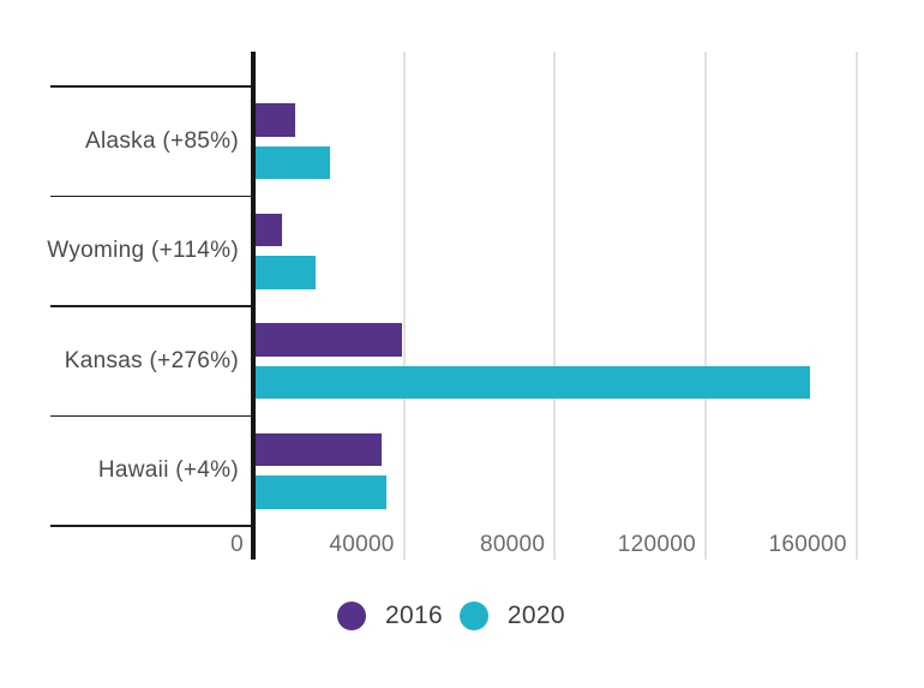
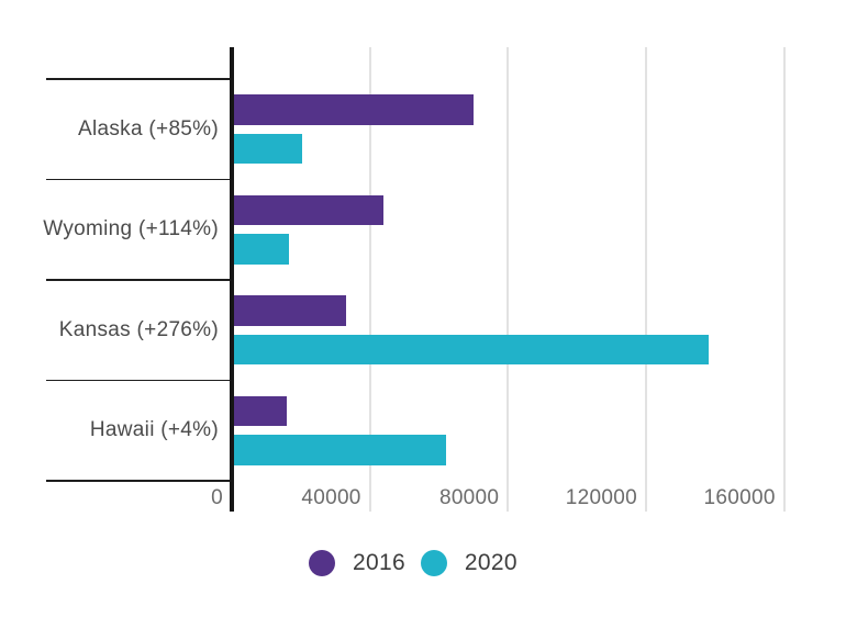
2016/Alaska (+85%): 11000 -> 70000
2016/Wyoming (+114%): 8000 -> 44000
2016/Kansas (+276%): 39000 -> 33000
2020/Kansas (+276%): 148000 -> 138000
2016/Hawaii (+4%): 34000 -> 16000
2020/Hawaii (+4%): 35000 -> 62000
